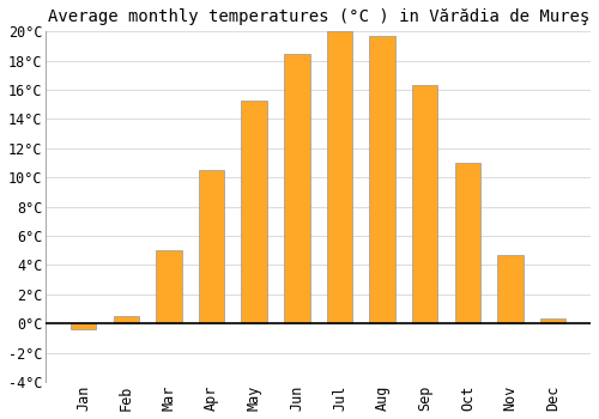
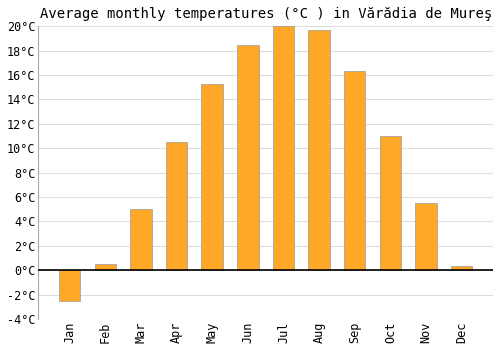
Jan: -0.4°C -> -2.5°C
Nov: 4.7°C -> 5.5°C
